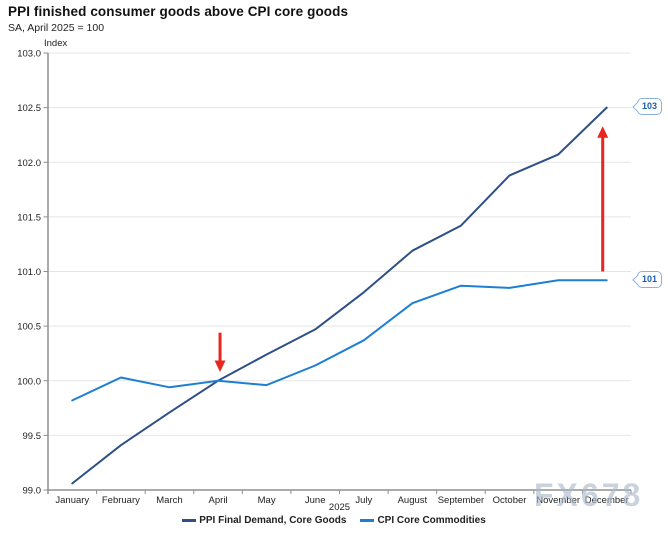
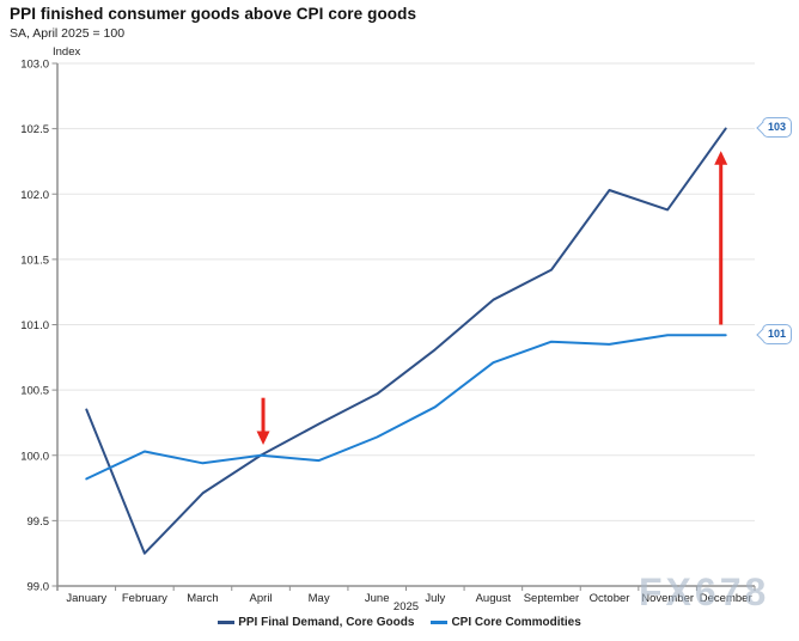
PPI Final Demand, Core Goods/January: 99.06 -> 100.35
PPI Final Demand, Core Goods/February: 99.41 -> 99.25
PPI Final Demand, Core Goods/October: 101.88 -> 102.03
PPI Final Demand, Core Goods/November: 102.07 -> 101.88
